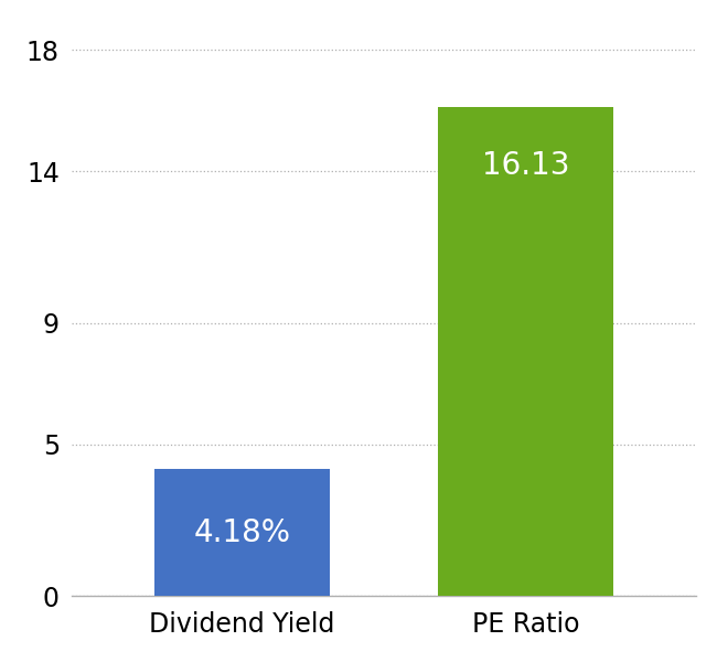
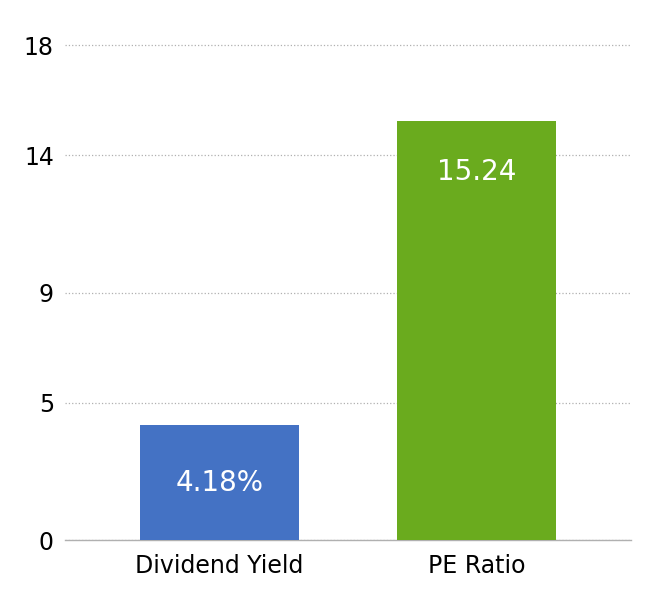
PE Ratio: 16.13 -> 15.24
